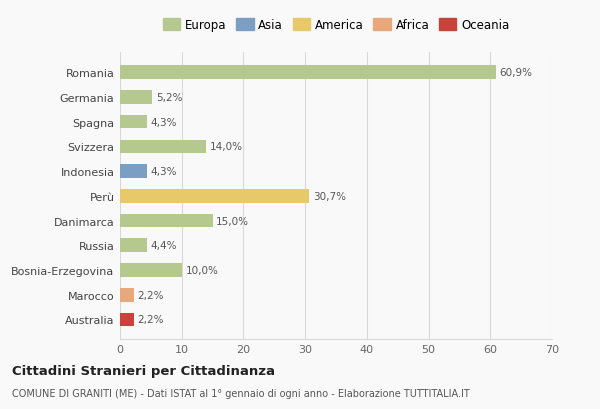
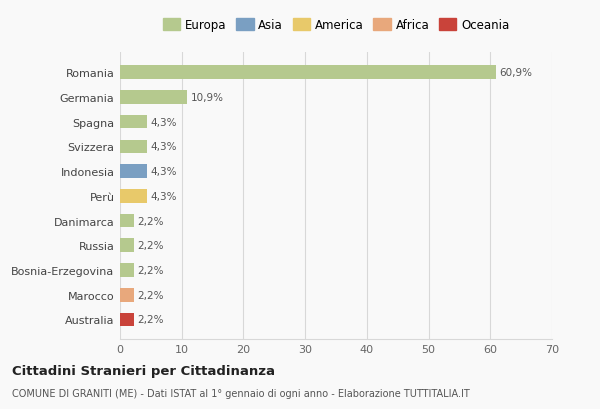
Germania: 5,2% -> 10,9%
Svizzera: 14,0% -> 4,3%
Perù: 30,7% -> 4,3%
Danimarca: 15,0% -> 2,2%
Russia: 4,4% -> 2,2%
Bosnia-Erzegovina: 10,0% -> 2,2%
